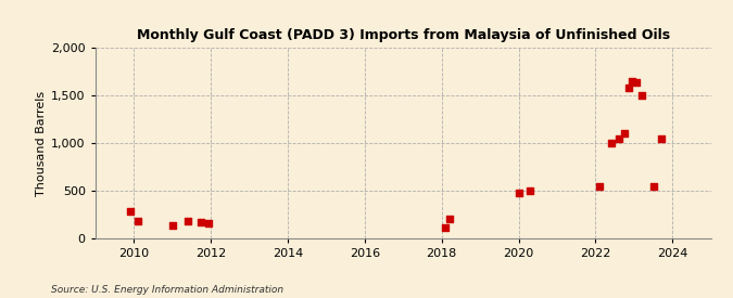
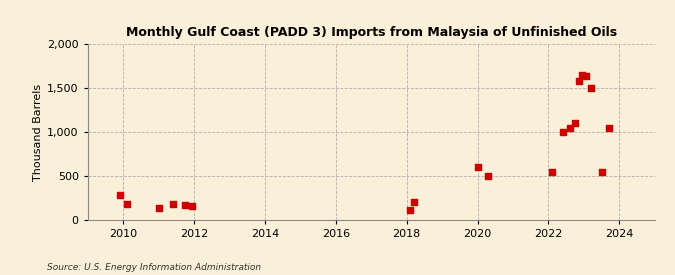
2020: 480 -> 600
